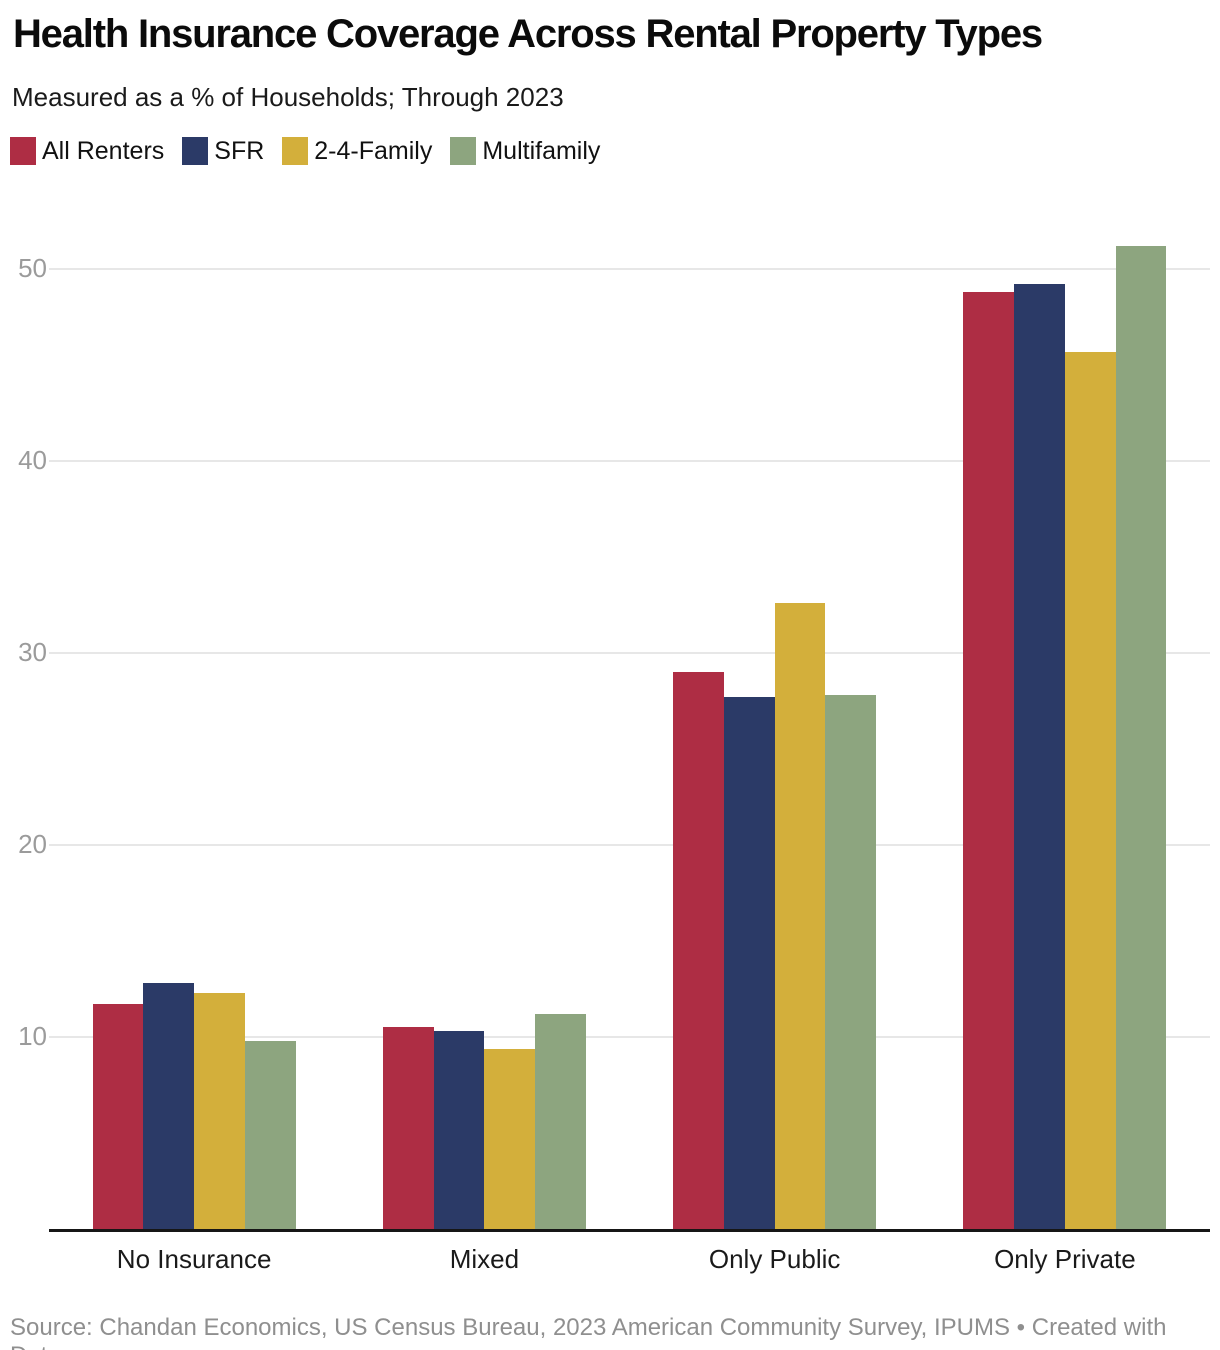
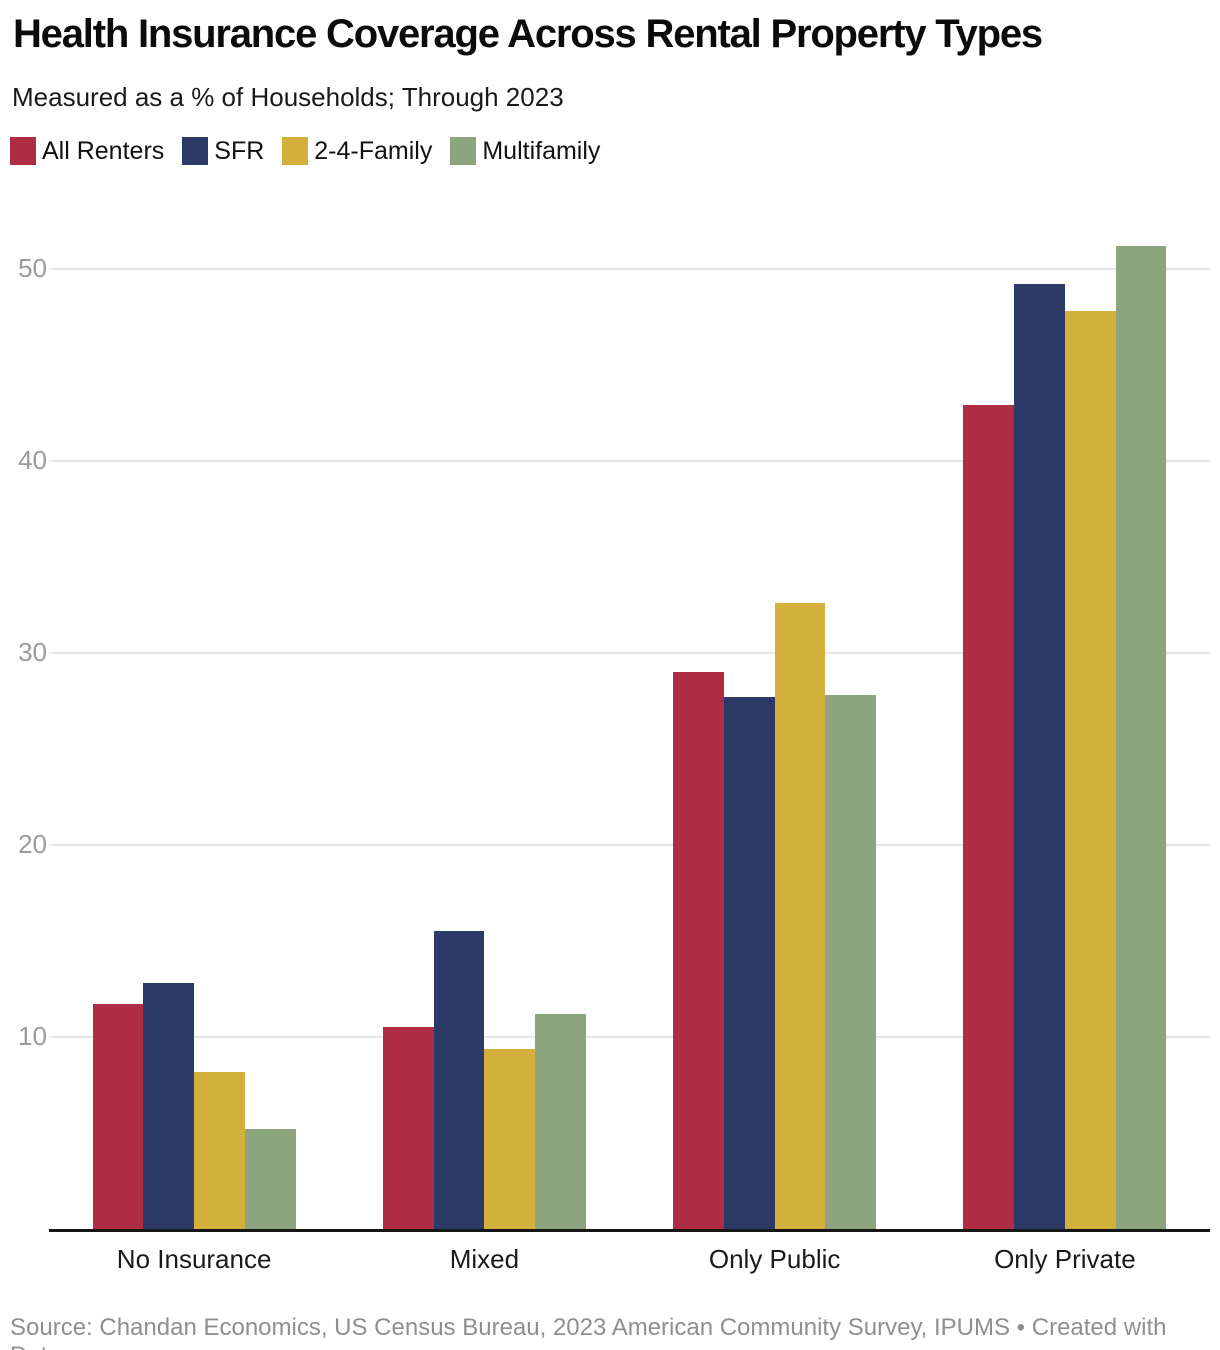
2-4-Family/No Insurance: 12.3 -> 8.2
Multifamily/No Insurance: 9.8 -> 5.2
SFR/Mixed: 10.3 -> 15.5
All Renters/Only Private: 48.8 -> 42.9
2-4-Family/Only Private: 45.7 -> 47.8
